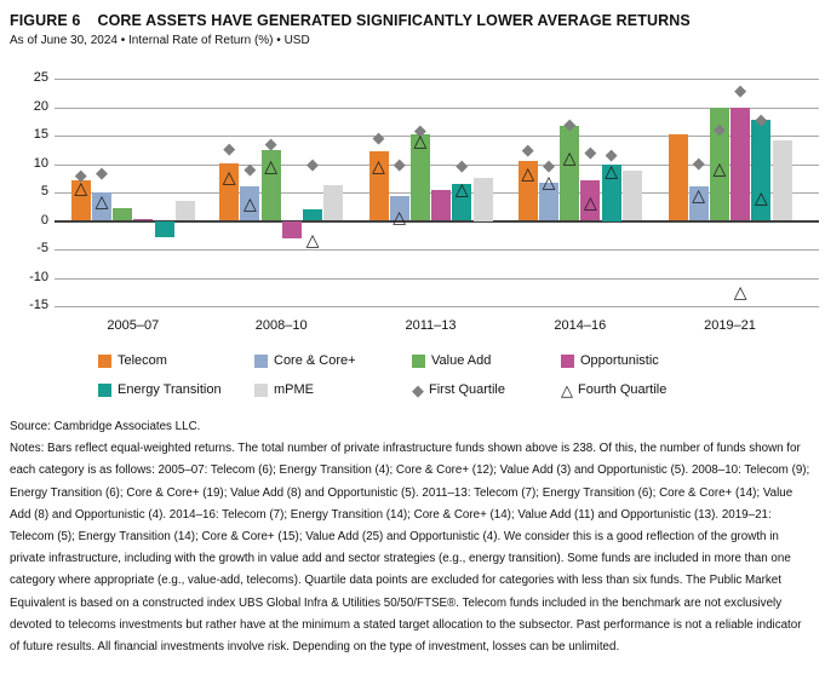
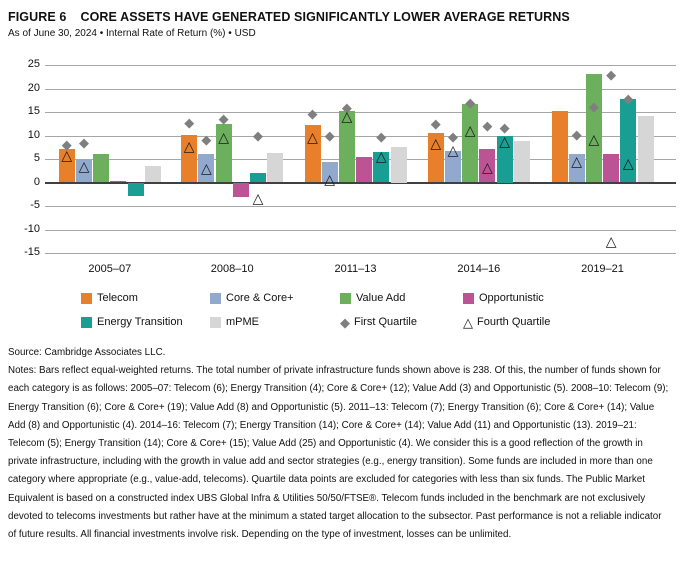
Value Add/2005–07: 2 -> 6
Value Add/2019–21: 20 -> 23
Opportunistic/2019–21: 20 -> 6
